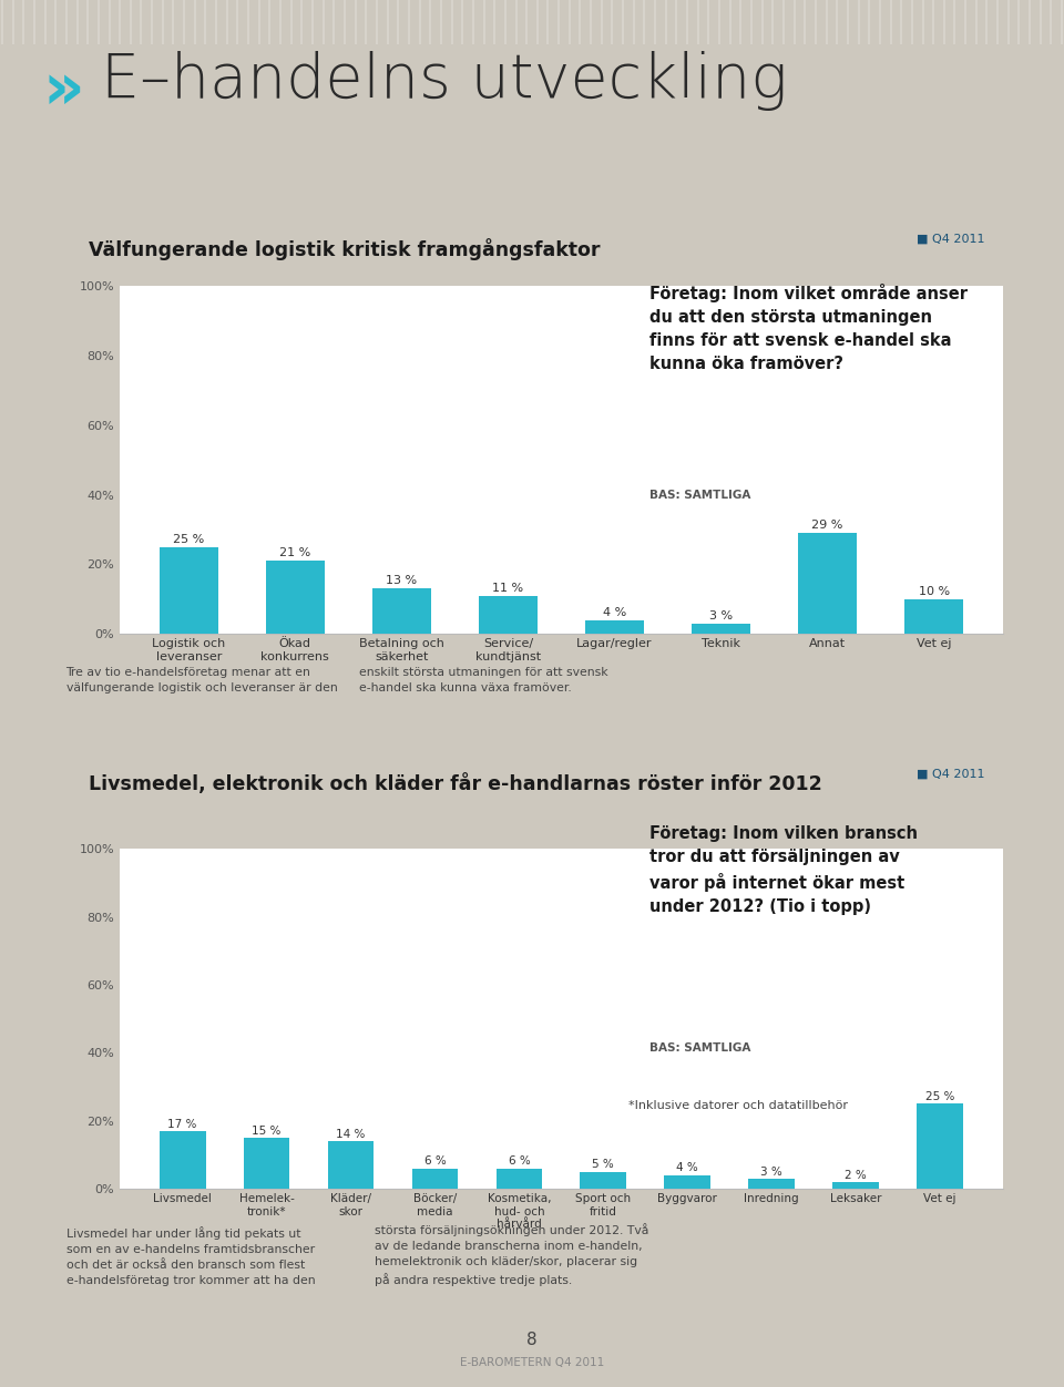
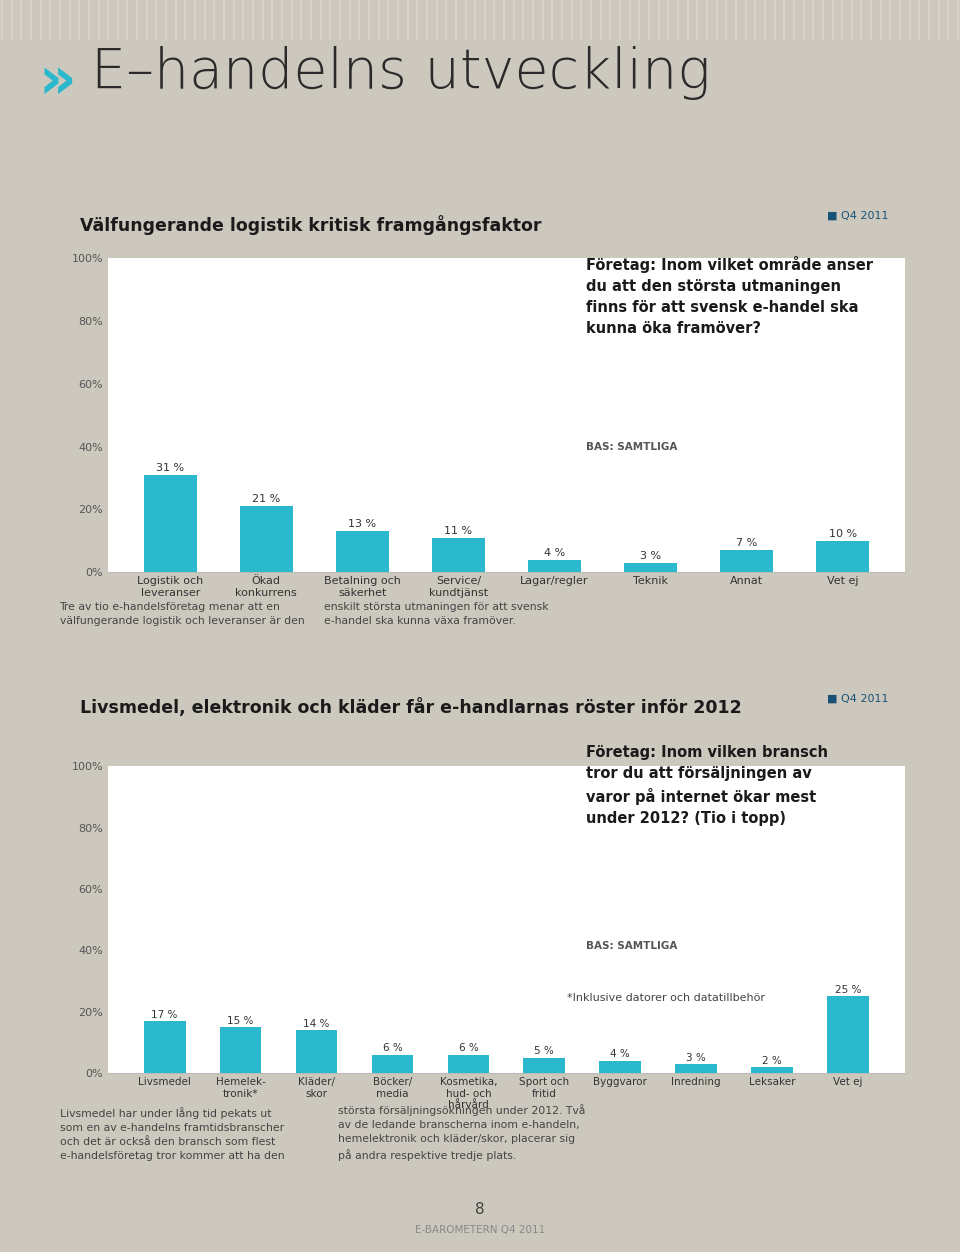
Logistik och leveranser: 25 -> 31
Annat: 29 -> 7
